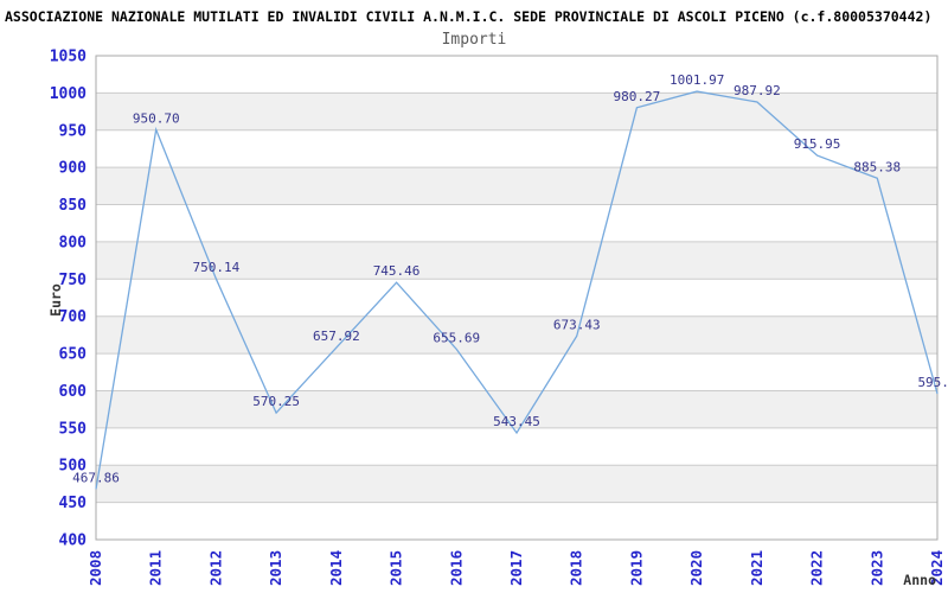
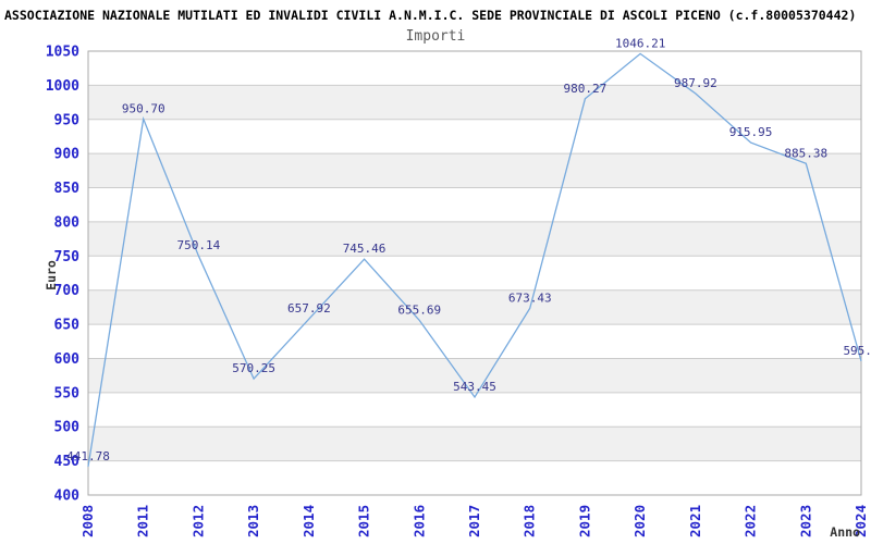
2008: 467.86 -> 441.78
2020: 1001.97 -> 1046.21
